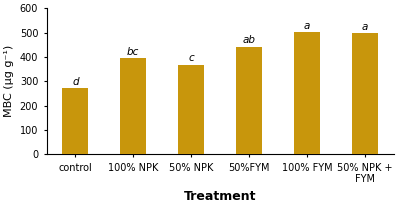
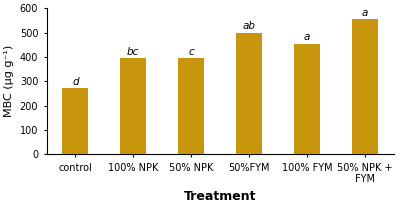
50% NPK: 368 -> 395
50%FYM: 442 -> 500
100% FYM: 502 -> 455
50% NPK + FYM: 498 -> 555
